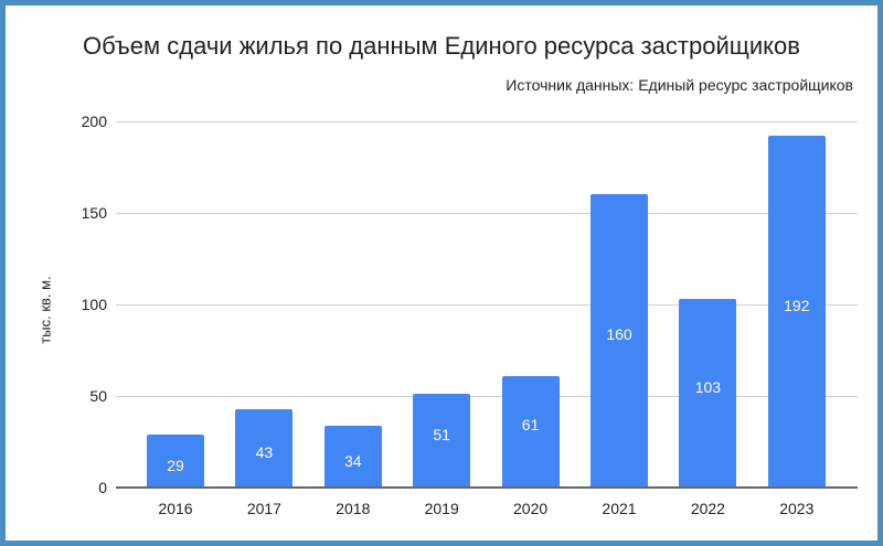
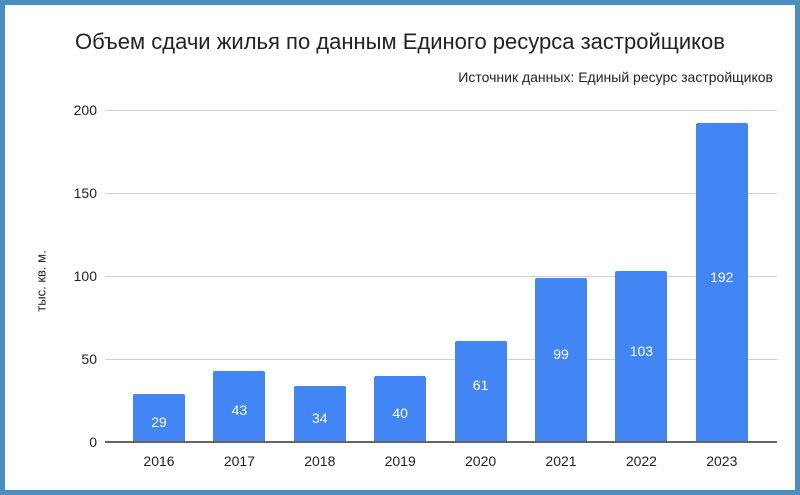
2019: 51 -> 40
2021: 160 -> 99
